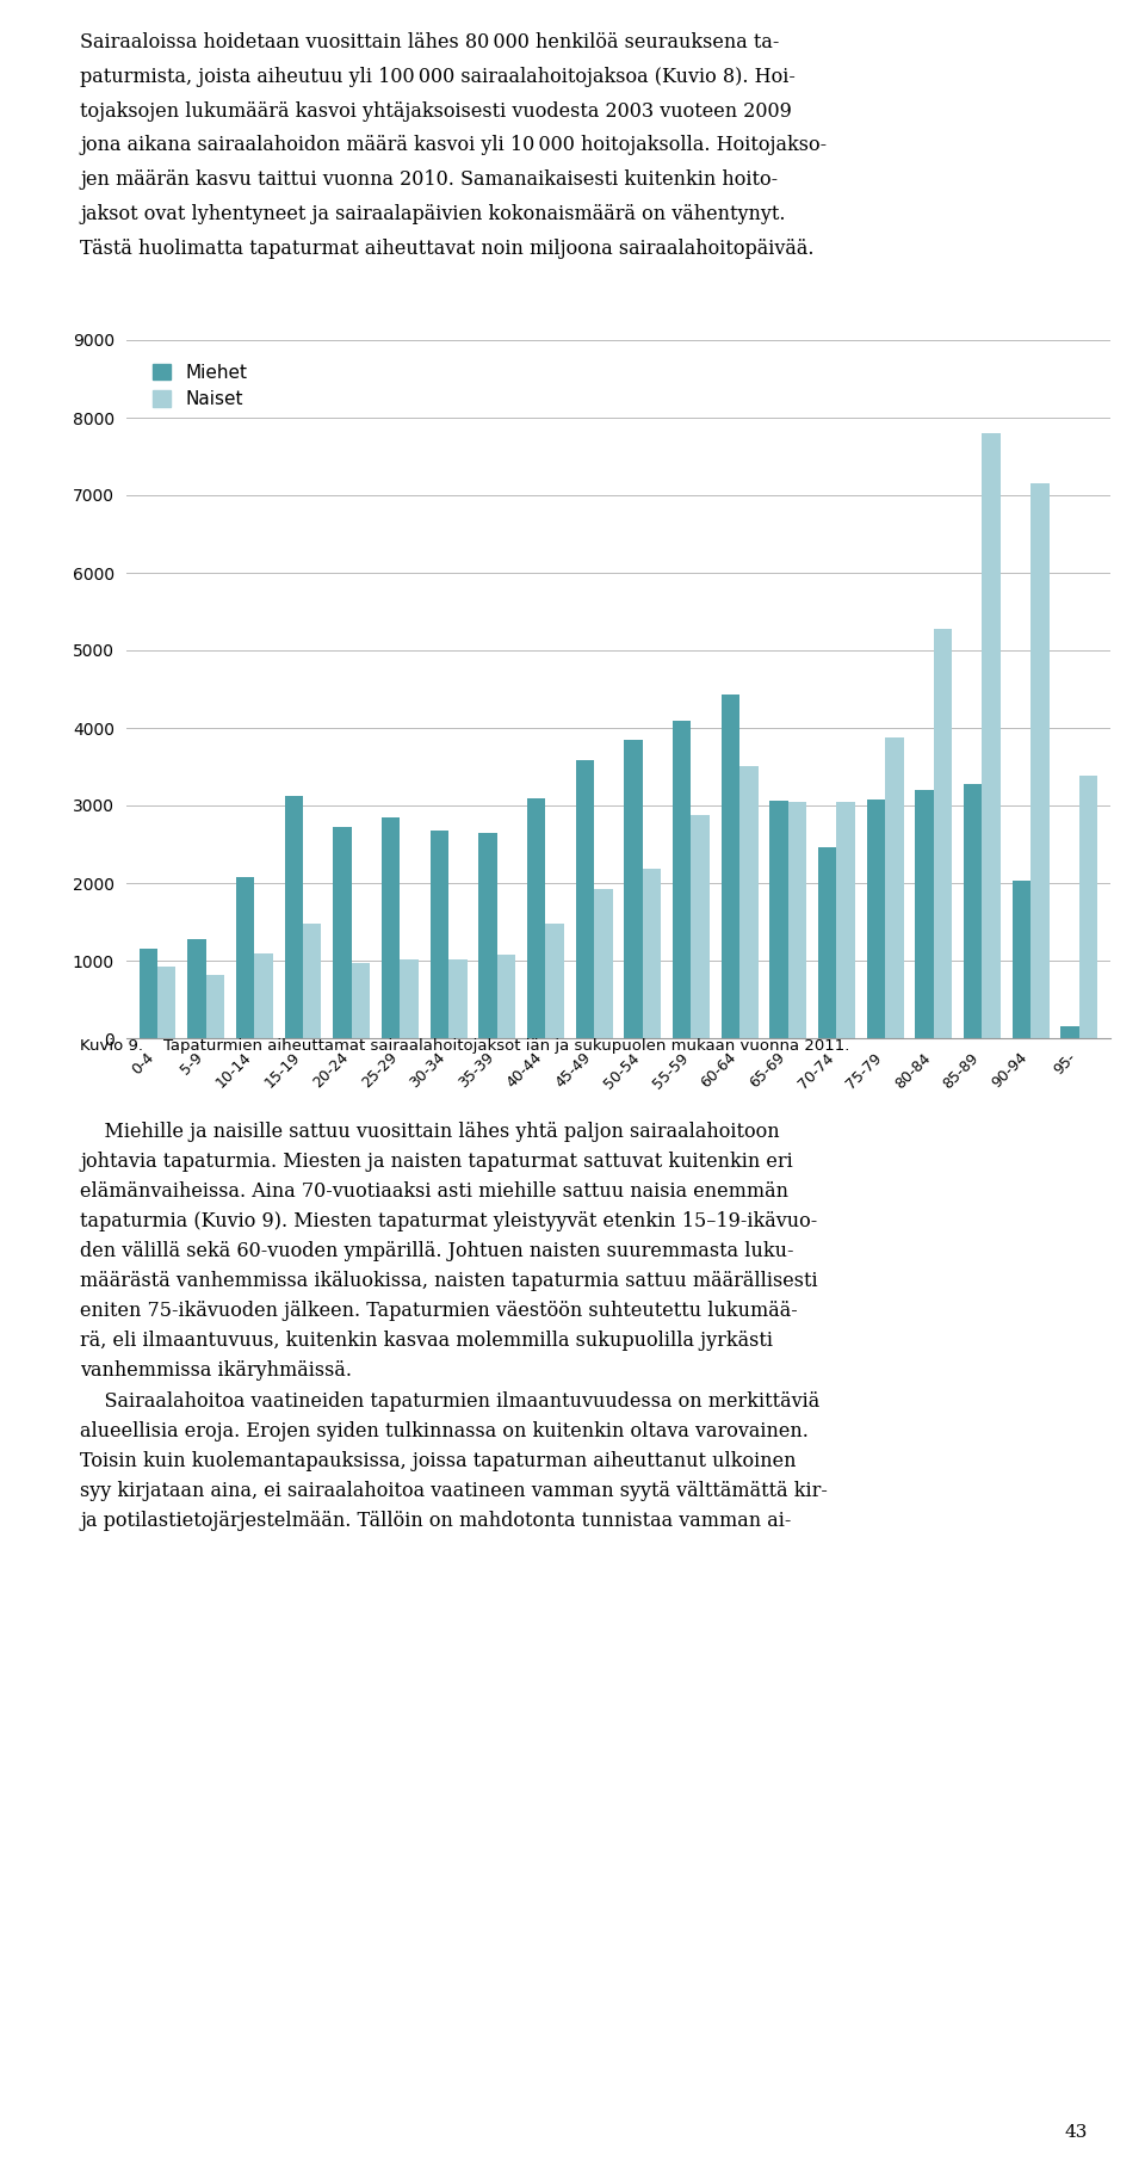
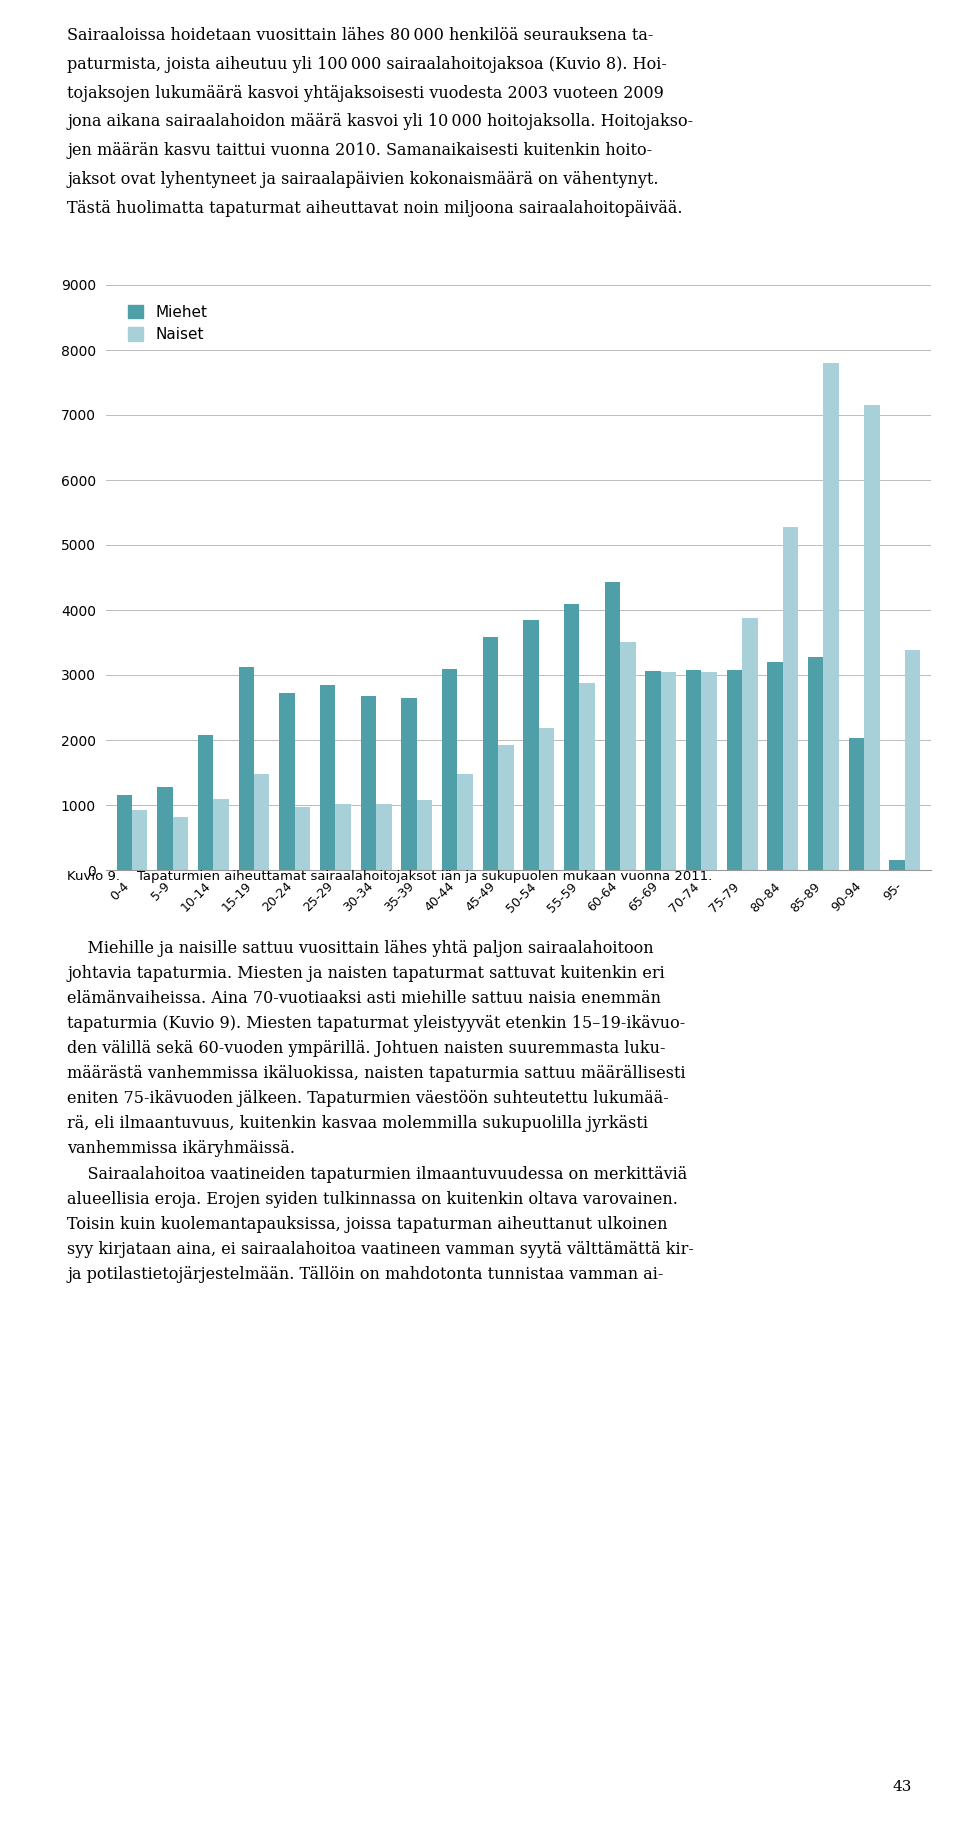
Miehet/70-74: 2460 -> 3070
